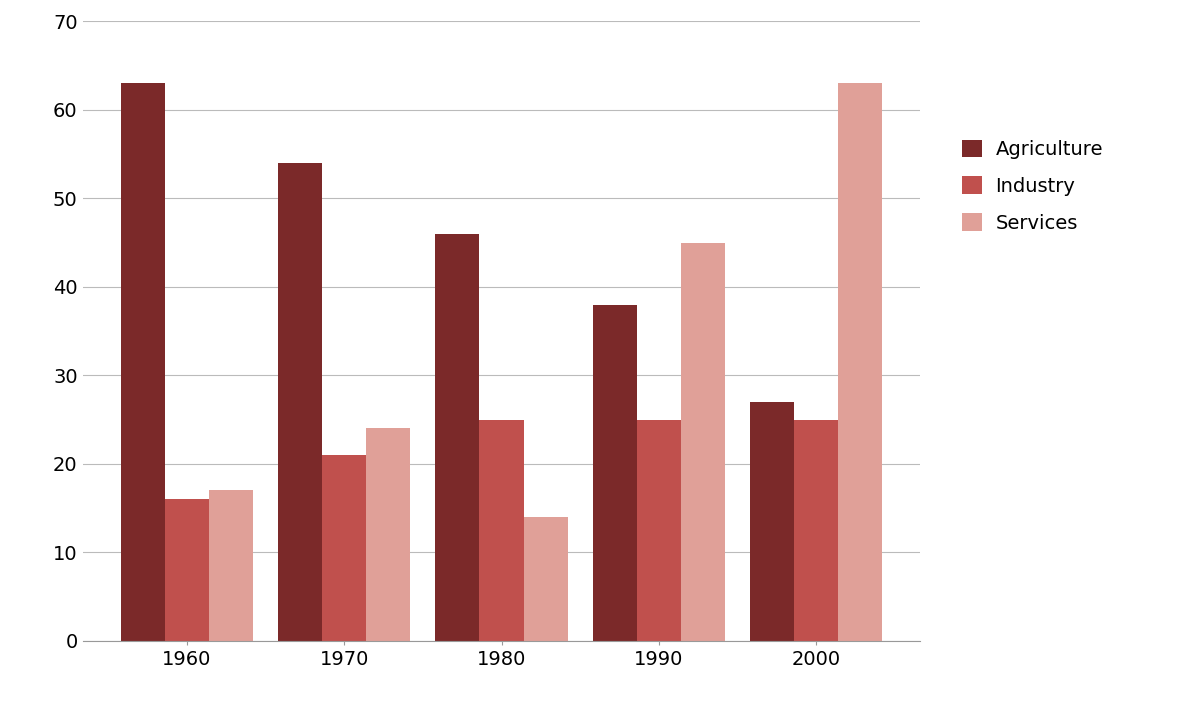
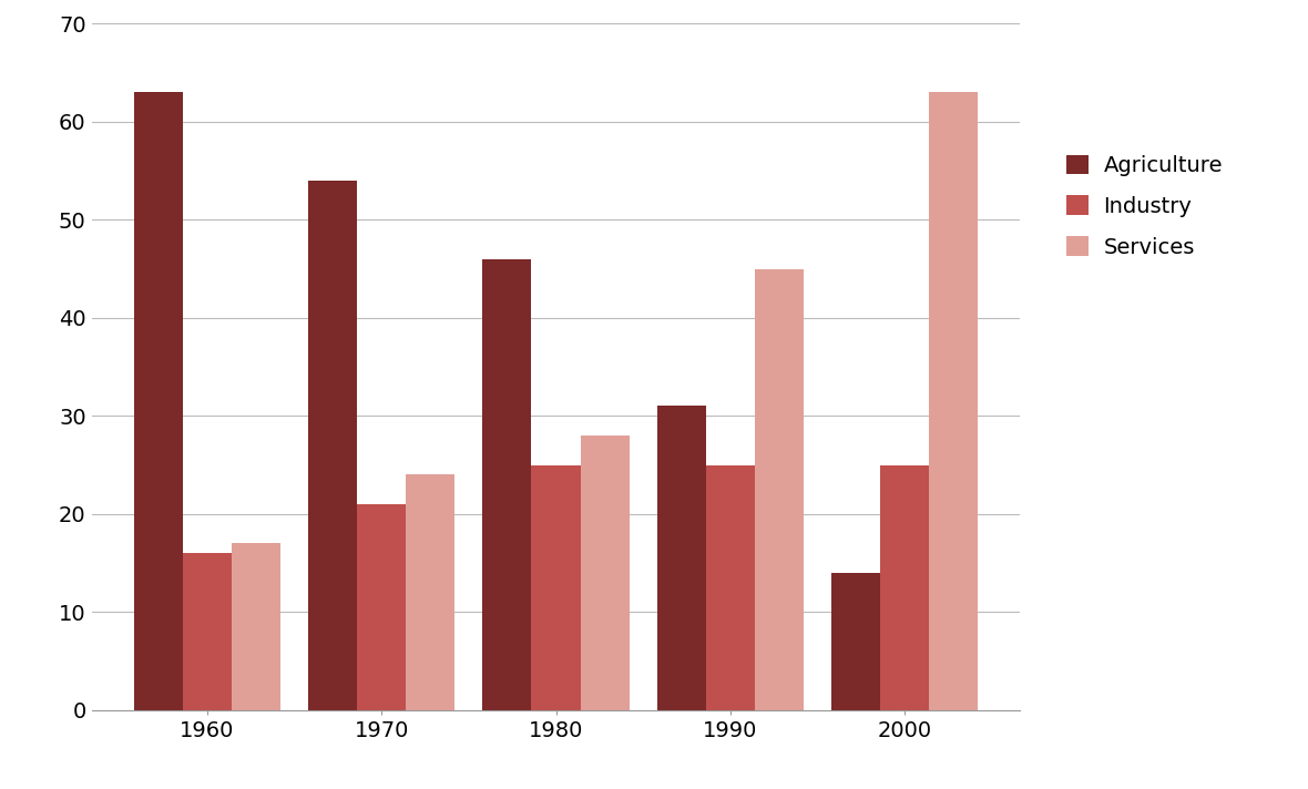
Services/1980: 14 -> 28
Agriculture/1990: 38 -> 31
Agriculture/2000: 27 -> 14
